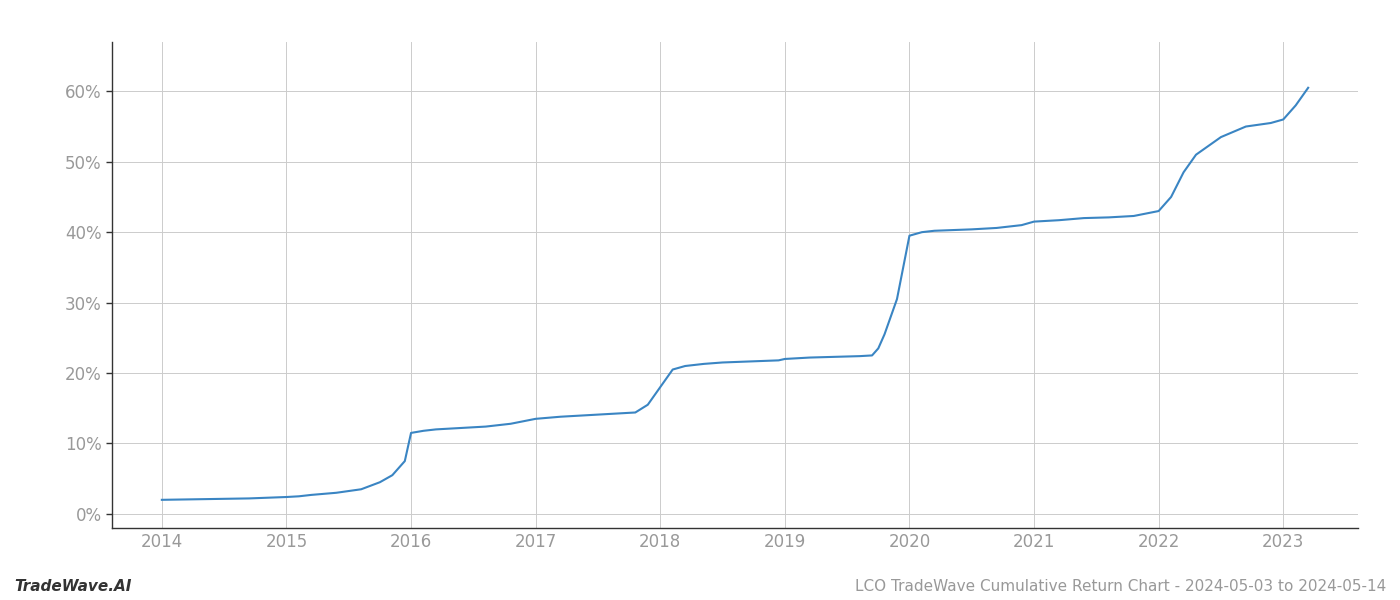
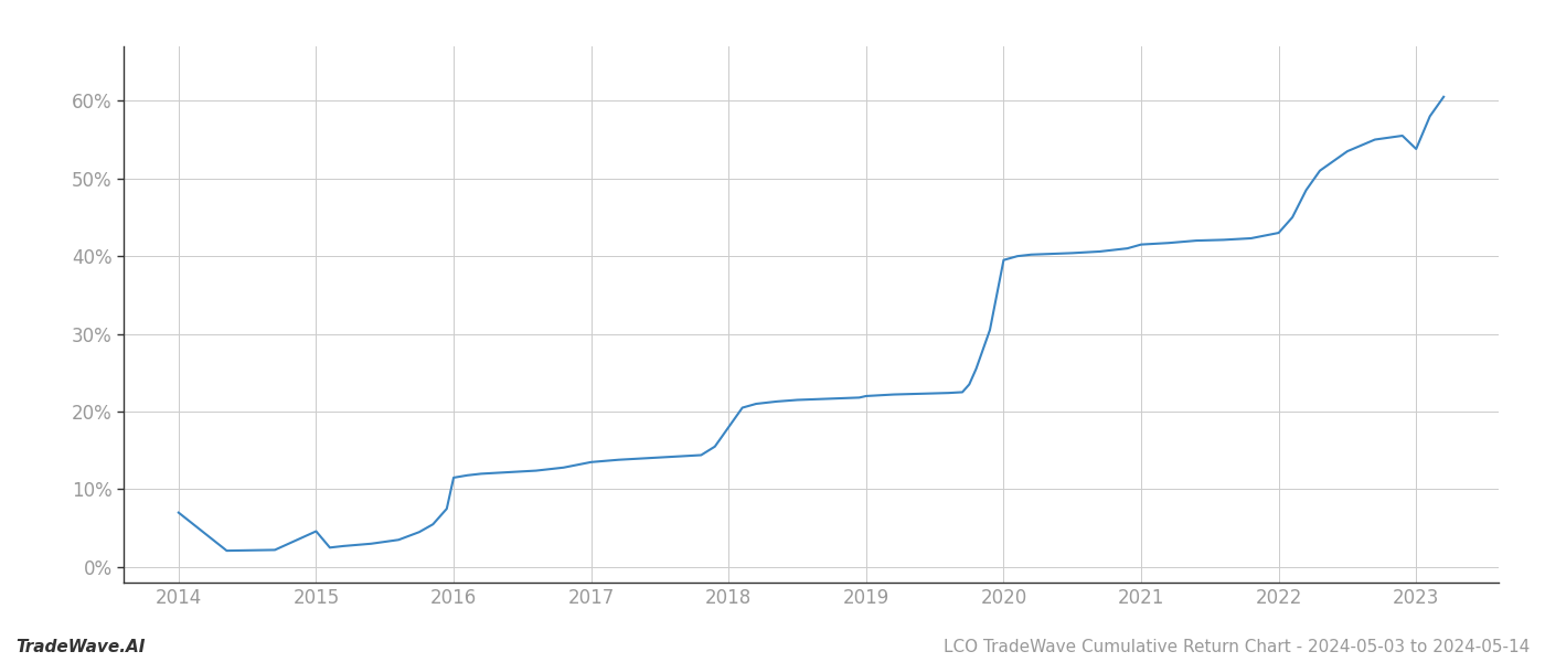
2014: 2.0% -> 7.0%
2015: 2.4% -> 4.6%
2023: 56.0% -> 53.8%
